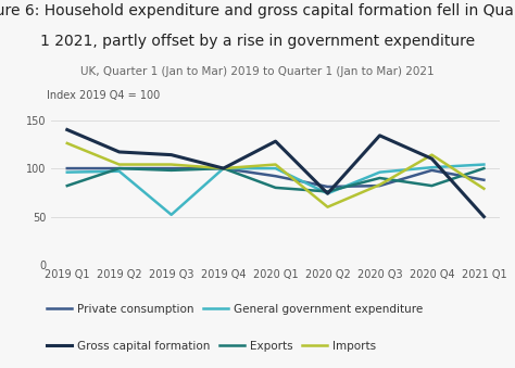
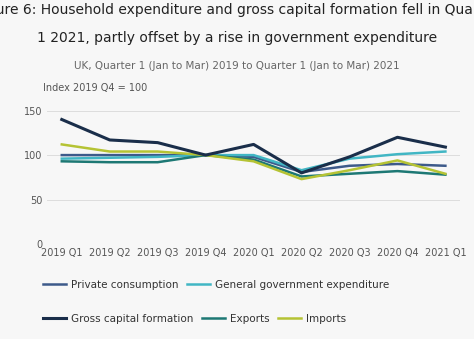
Exports/2019 Q1: 82 -> 93
Imports/2019 Q1: 126 -> 112
Exports/2019 Q2: 100 -> 92
General government expenditure/2019 Q3: 52 -> 98
Exports/2019 Q3: 98 -> 92
Private consumption/2020 Q1: 92 -> 98
Gross capital formation/2020 Q1: 128 -> 112
Exports/2020 Q1: 80 -> 95
Imports/2020 Q1: 104 -> 93
General government expenditure/2020 Q2: 74 -> 83
Gross capital formation/2020 Q2: 74 -> 80
Imports/2020 Q2: 60 -> 73
Private consumption/2020 Q3: 82 -> 88
Gross capital formation/2020 Q3: 134 -> 98
Exports/2020 Q3: 90 -> 79
Private consumption/2020 Q4: 98 -> 90
Gross capital formation/2020 Q4: 110 -> 120
Imports/2020 Q4: 114 -> 94
Gross capital formation/2021 Q1: 50 -> 109
Exports/2021 Q1: 100 -> 78
